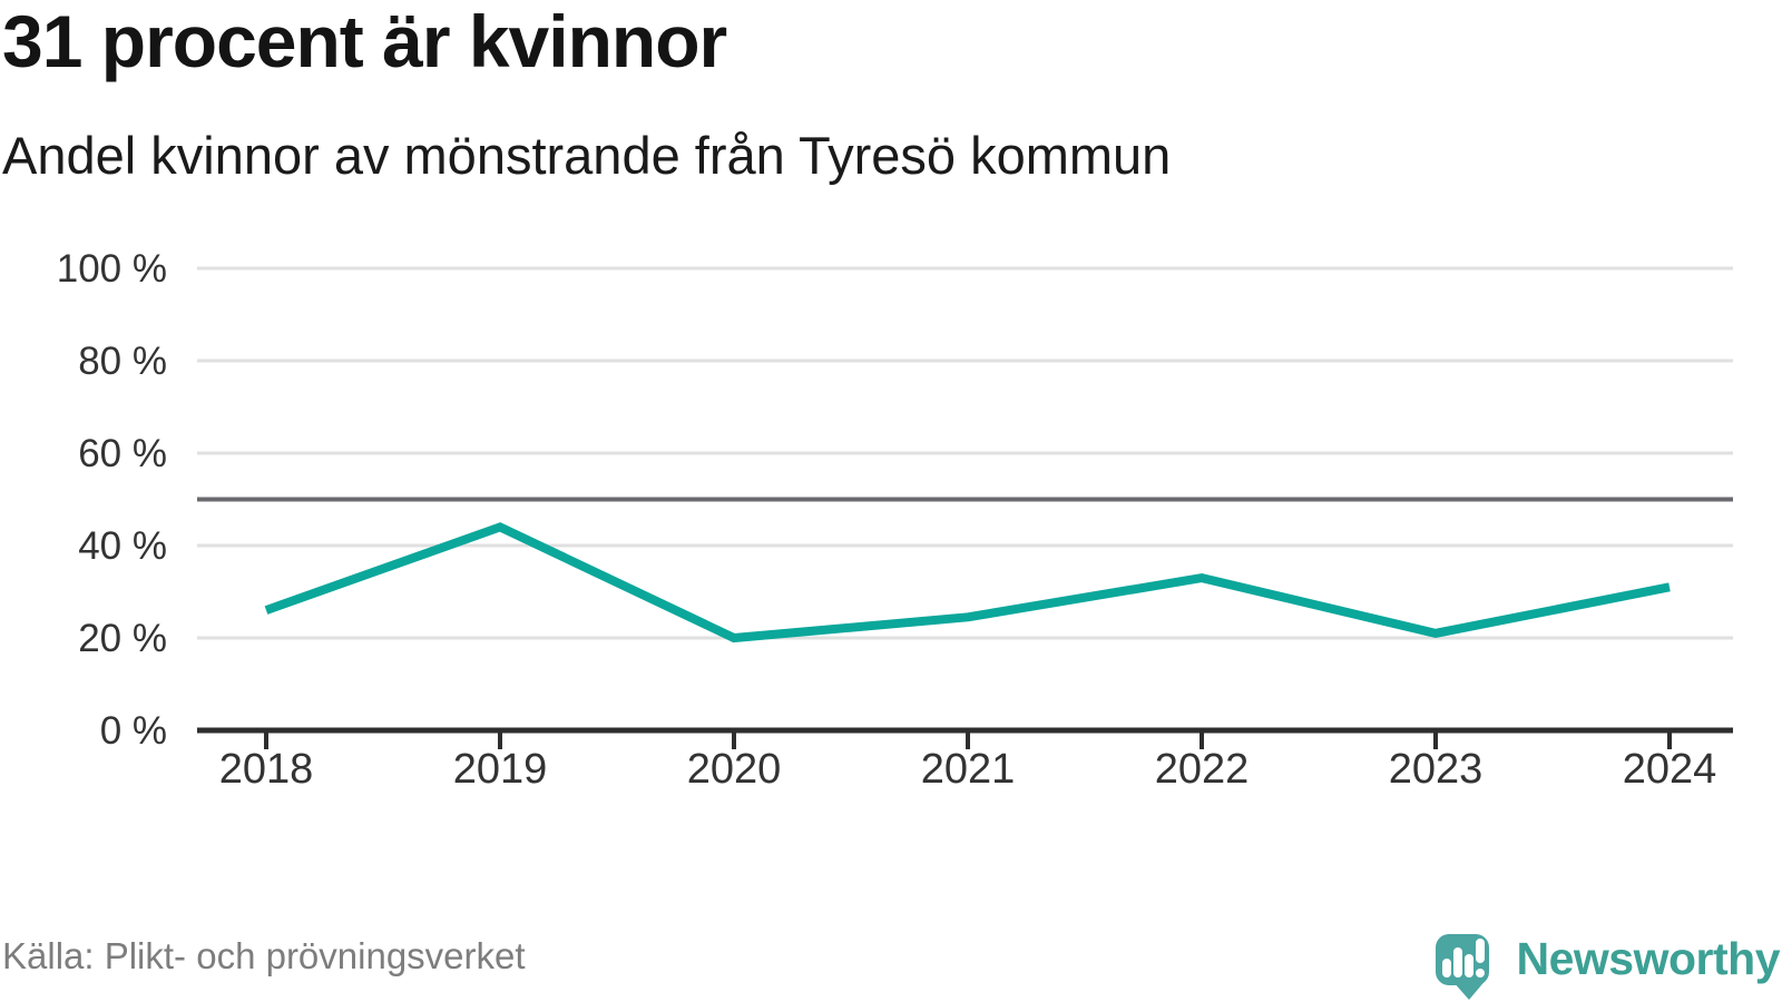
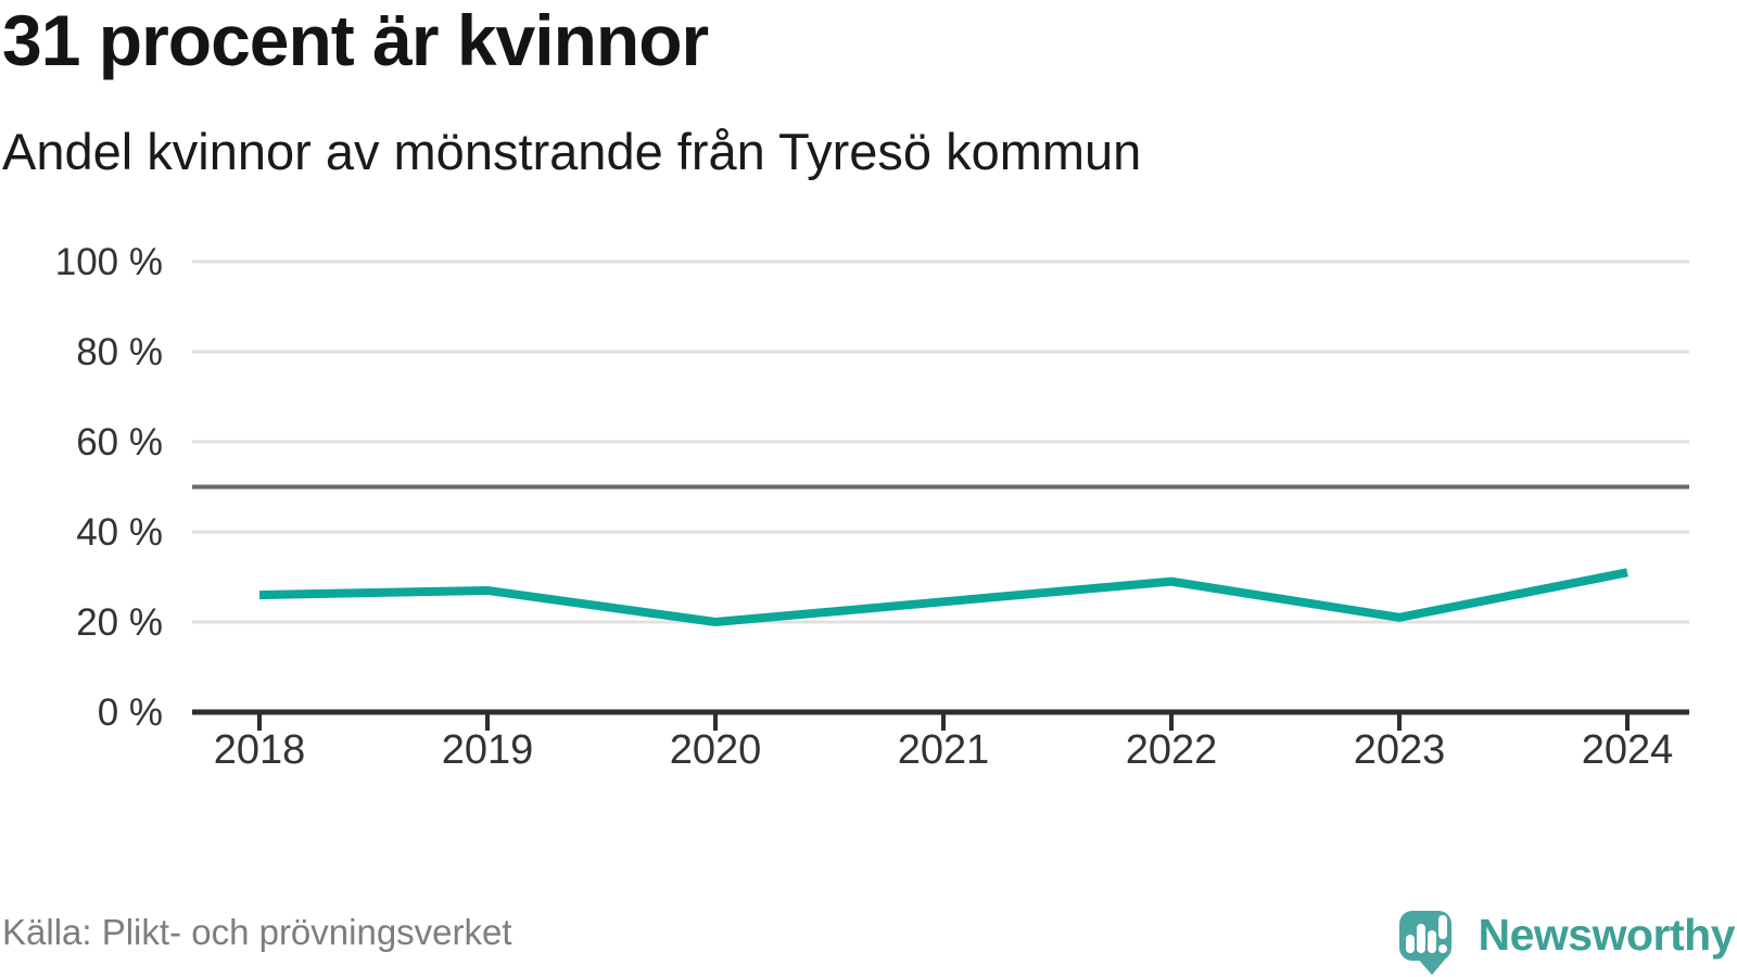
2019: 44% -> 27%
2022: 33% -> 29%
